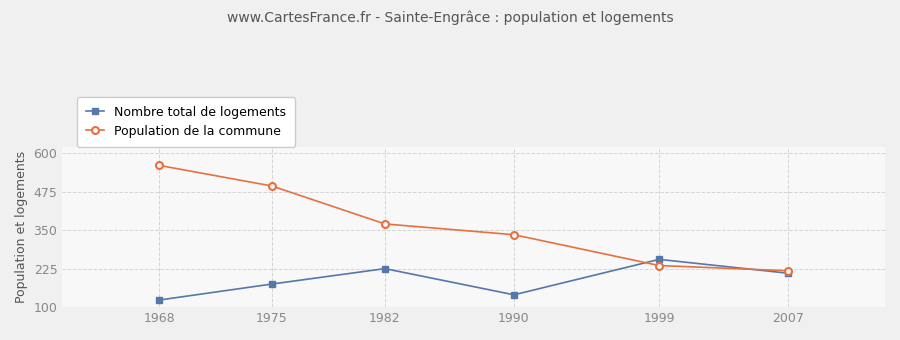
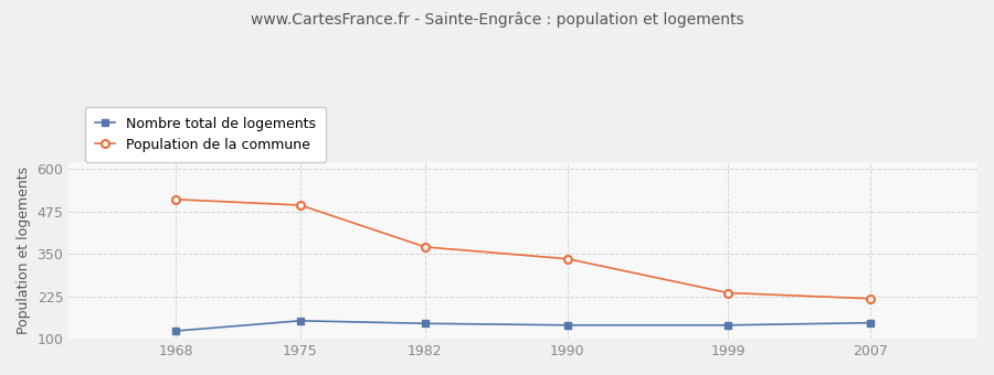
Population de la commune/1968: 560 -> 510
Nombre total de logements/1975: 175 -> 153
Nombre total de logements/1982: 225 -> 145
Nombre total de logements/1999: 255 -> 140
Nombre total de logements/2007: 210 -> 147
